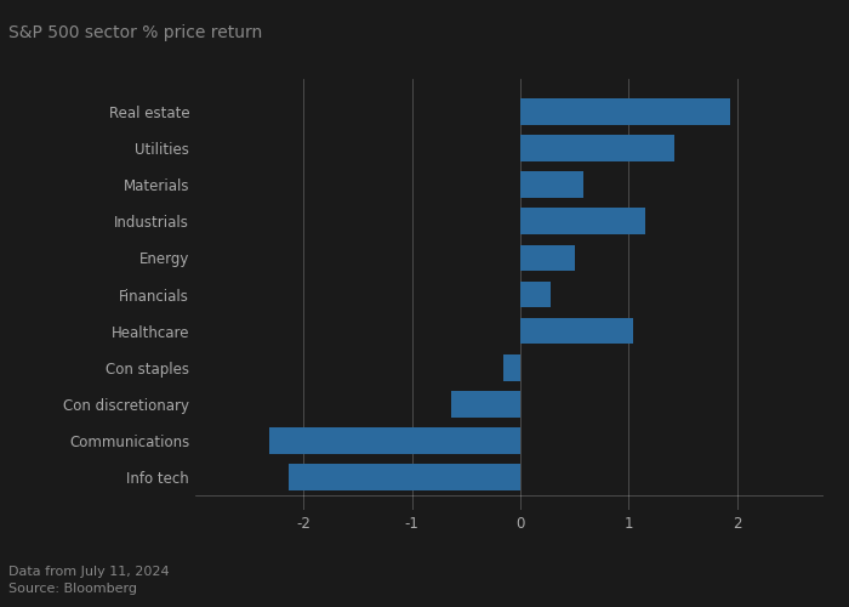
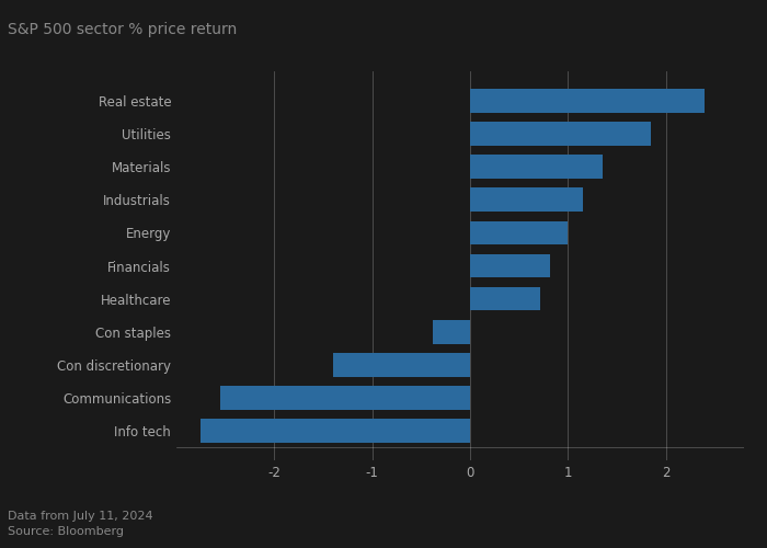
Real estate: 1.94 -> 2.40
Utilities: 1.42 -> 1.85
Materials: 0.58 -> 1.35
Energy: 0.50 -> 1.00
Financials: 0.28 -> 0.82
Healthcare: 1.04 -> 0.72
Con staples: -0.16 -> -0.38
Con discretionary: -0.64 -> -1.40
Communications: -2.32 -> -2.55
Info tech: -2.14 -> -2.75
